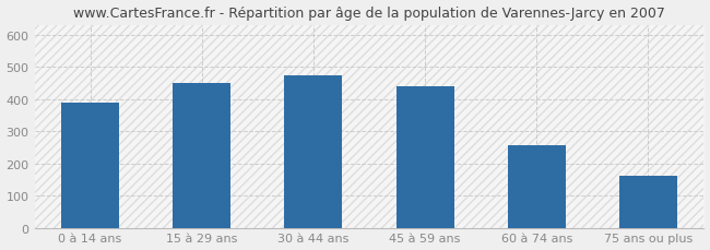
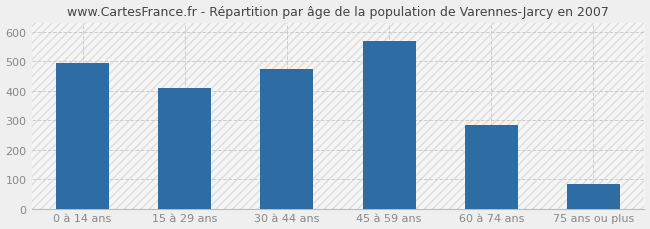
0 à 14 ans: 390 -> 495
15 à 29 ans: 450 -> 410
45 à 59 ans: 440 -> 570
60 à 74 ans: 255 -> 283
75 ans ou plus: 160 -> 85
